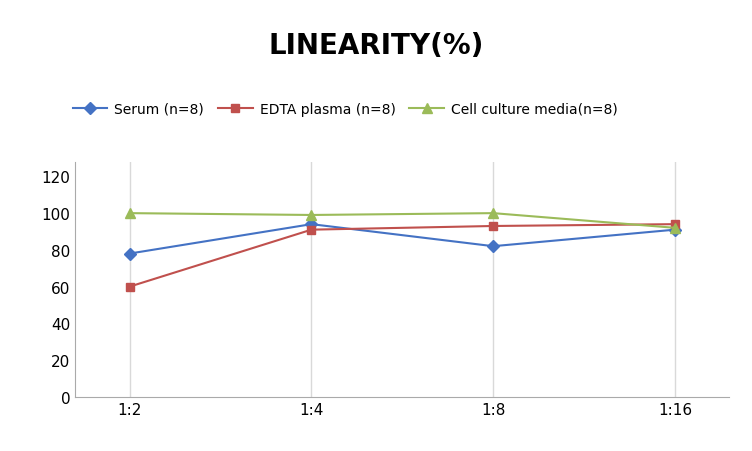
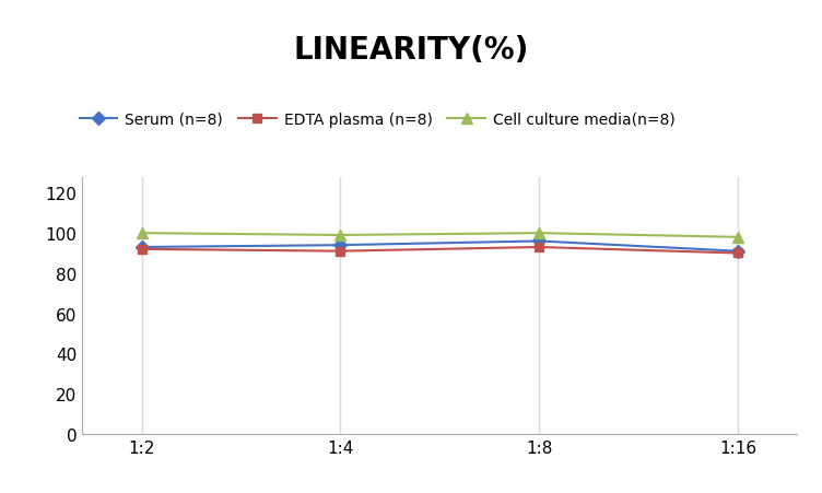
Serum (n=8)/1:2: 78 -> 93
EDTA plasma (n=8)/1:2: 60 -> 92
Serum (n=8)/1:8: 82 -> 96
EDTA plasma (n=8)/1:16: 94 -> 90
Cell culture media(n=8)/1:16: 92 -> 98
